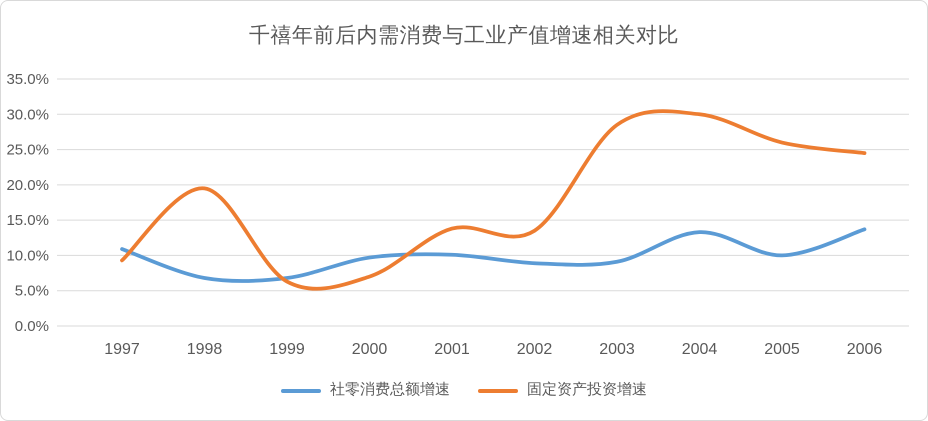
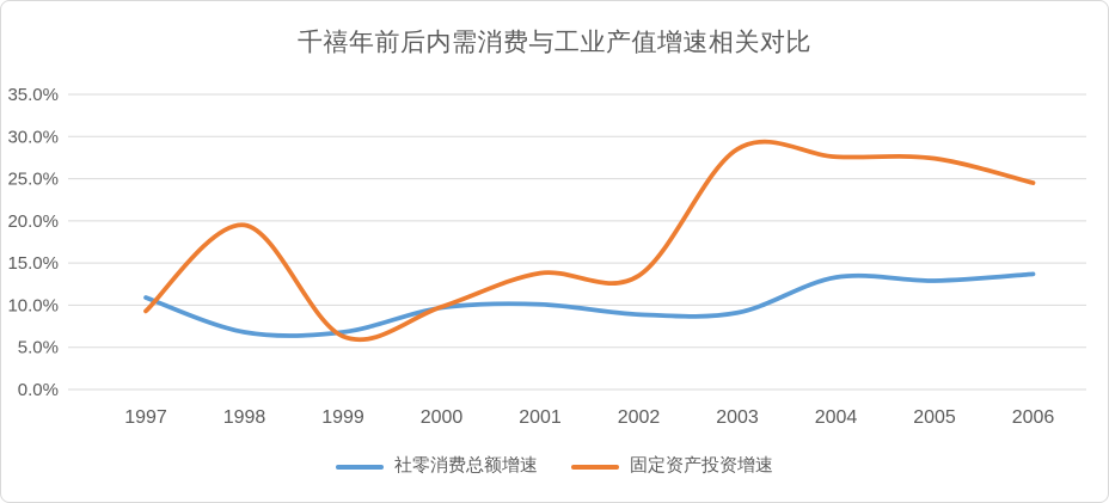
固定资产投资增速/2000: 7% -> 10%
固定资产投资增速/2004: 30% -> 28%
社零消费总额增速/2005: 10% -> 13%
固定资产投资增速/2005: 26% -> 27%
